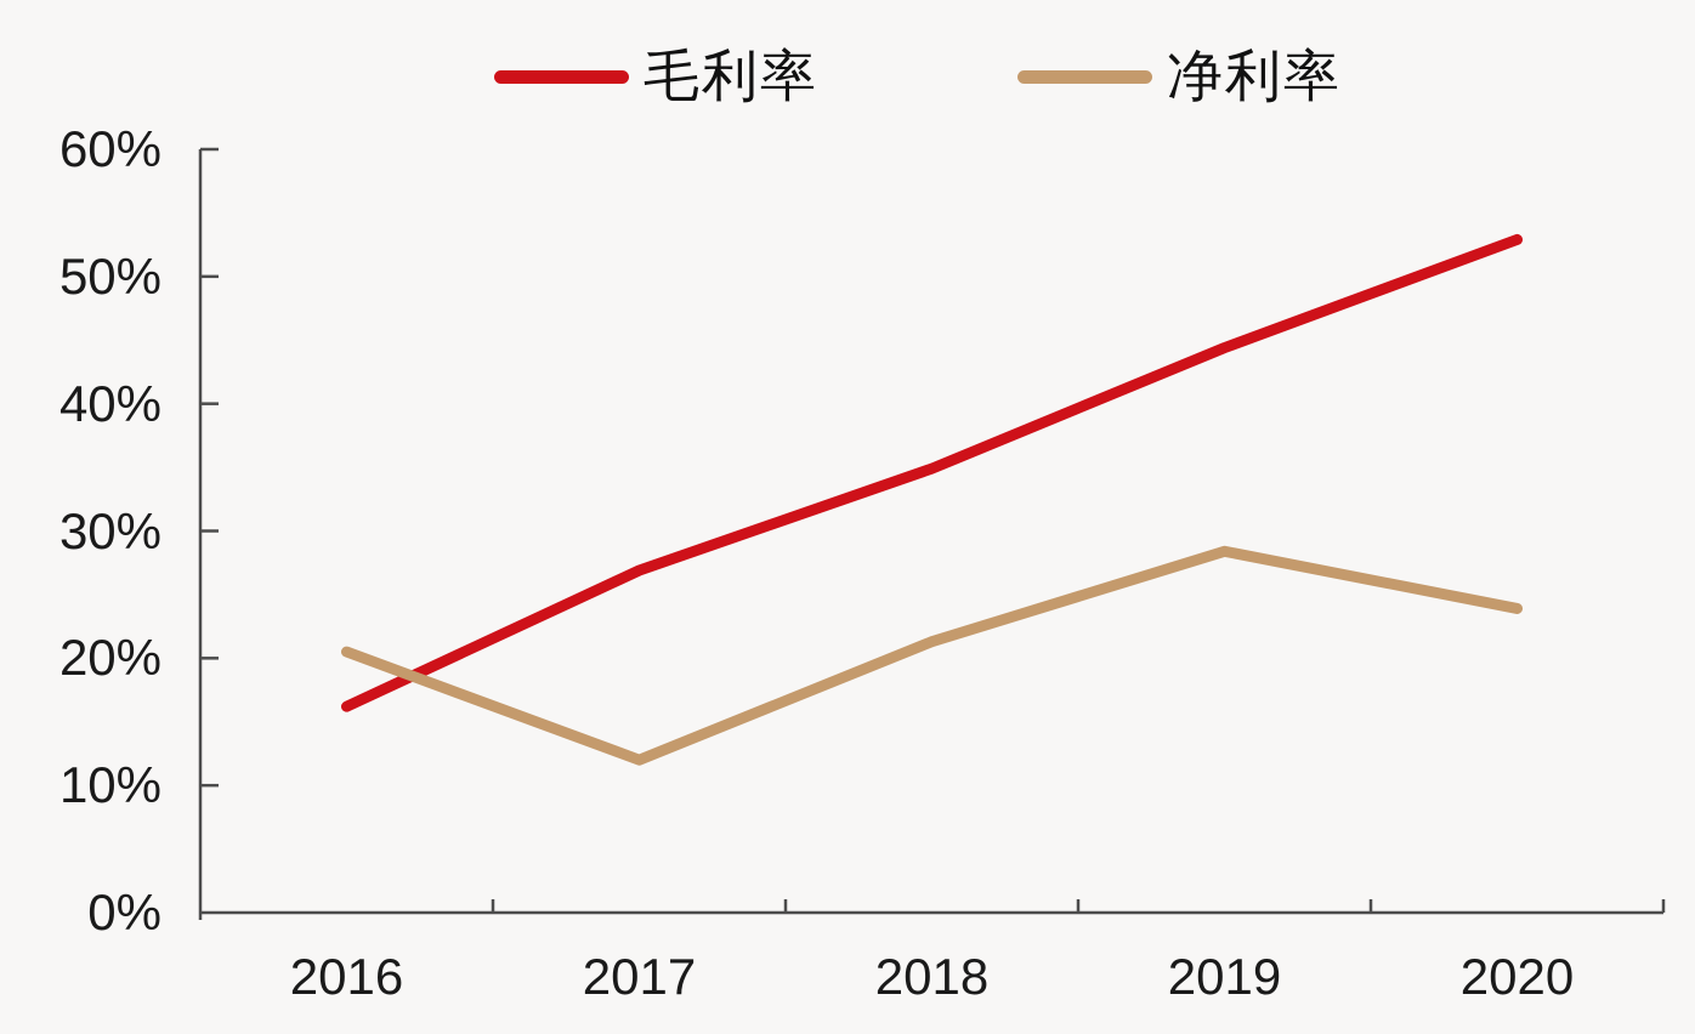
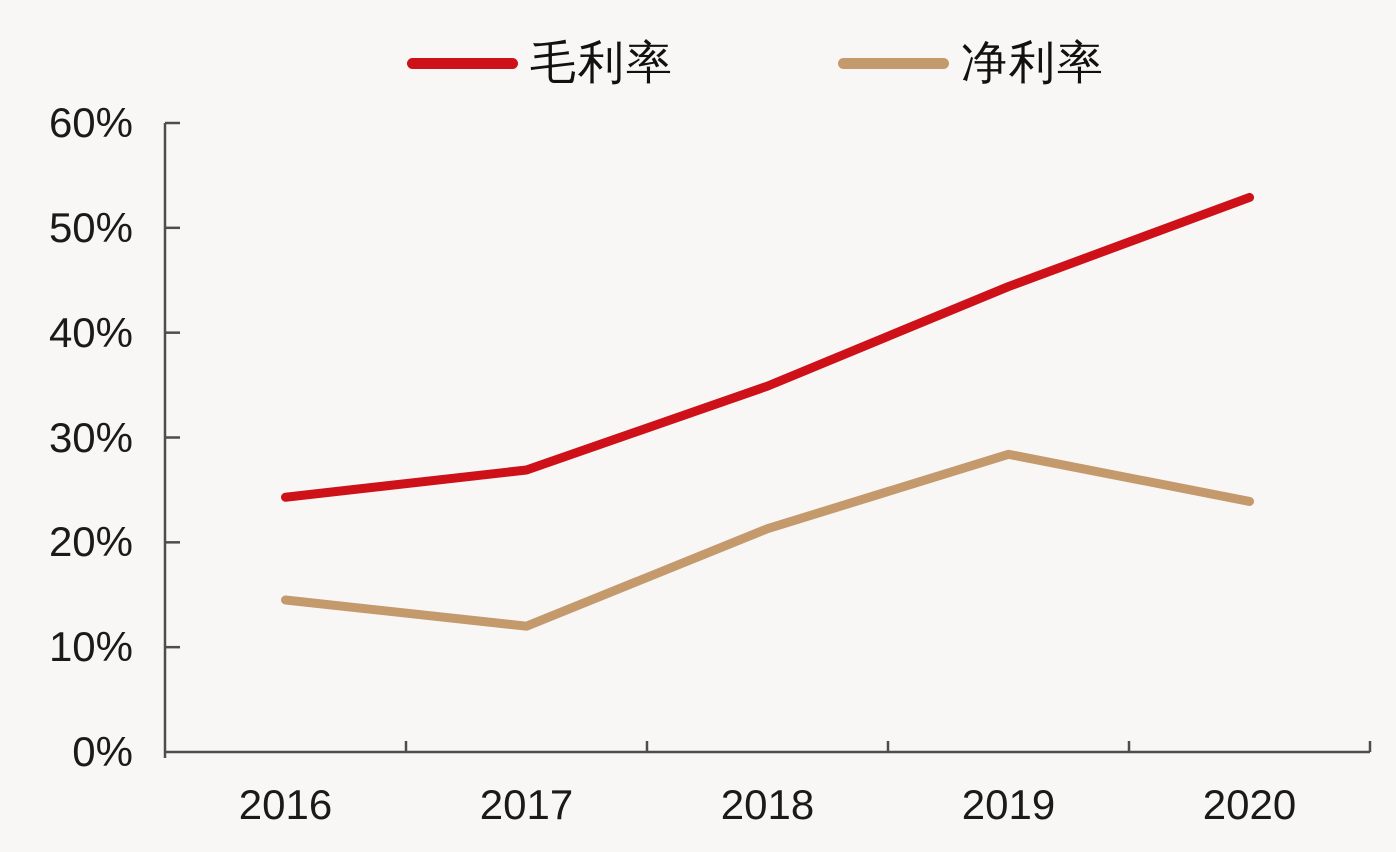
毛利率/2016: 16.2% -> 24.3%
净利率/2016: 20.5% -> 14.5%
